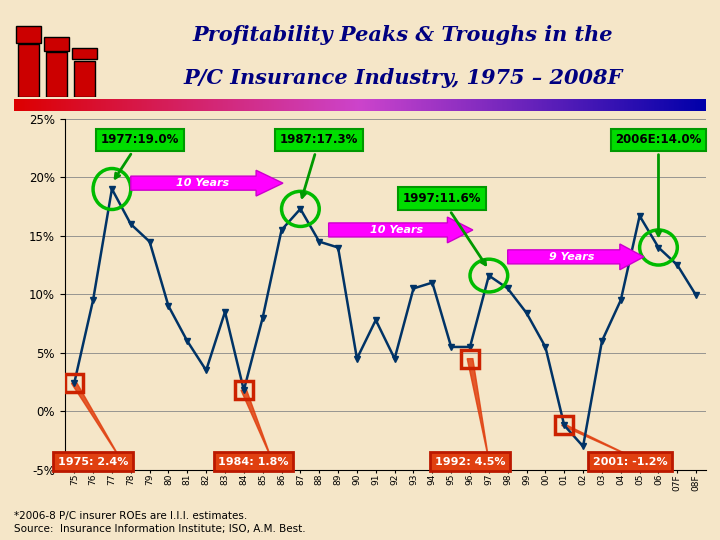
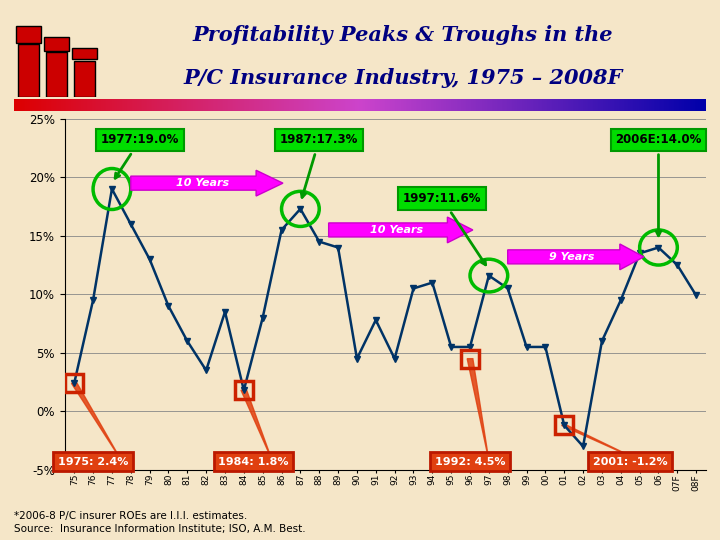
79: 14.5% -> 13.0%
99: 8.4% -> 5.5%
05: 16.7% -> 13.5%
